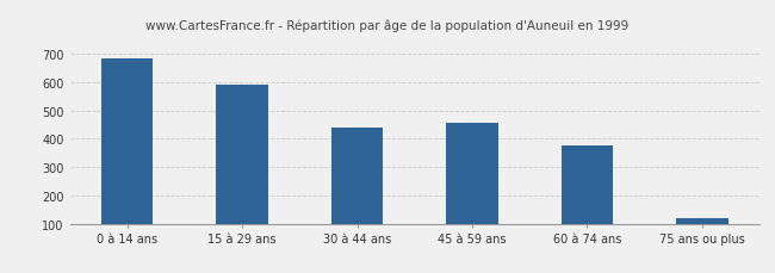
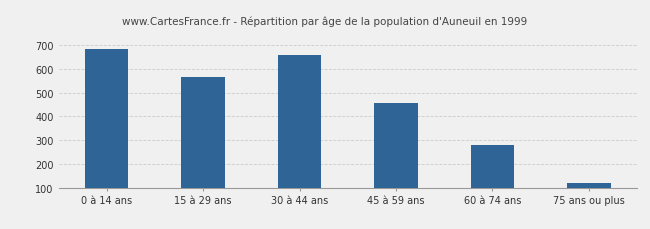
15 à 29 ans: 590 -> 565
30 à 44 ans: 440 -> 660
60 à 74 ans: 375 -> 278
